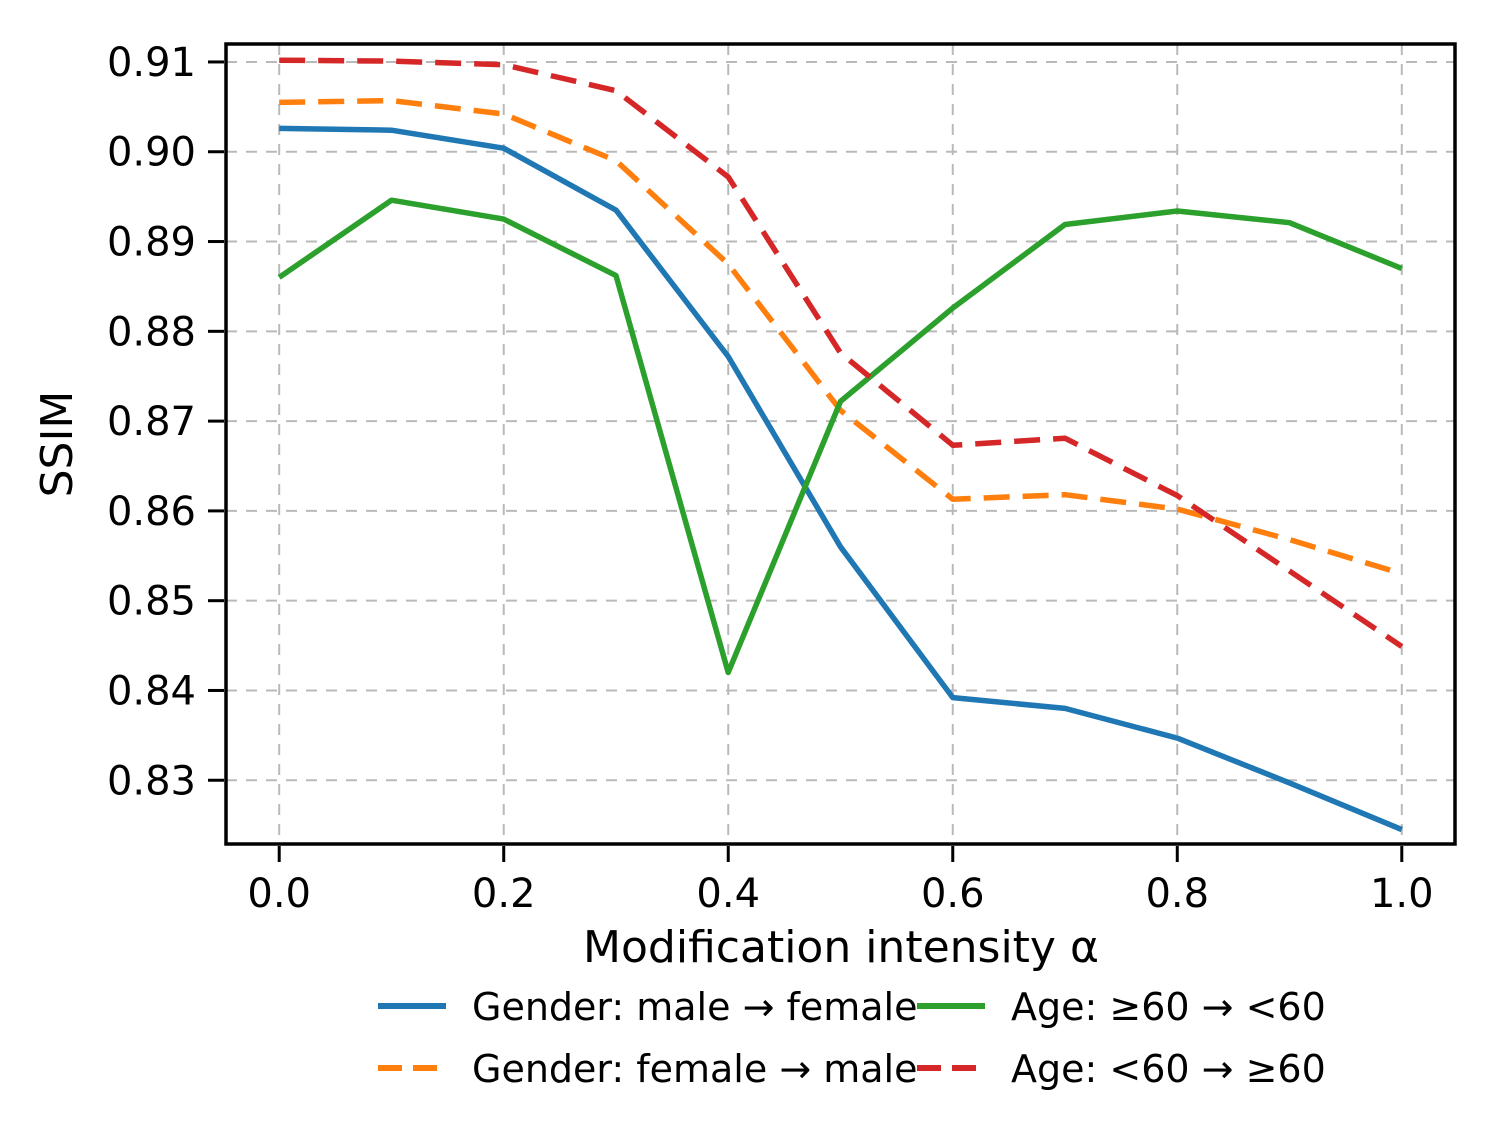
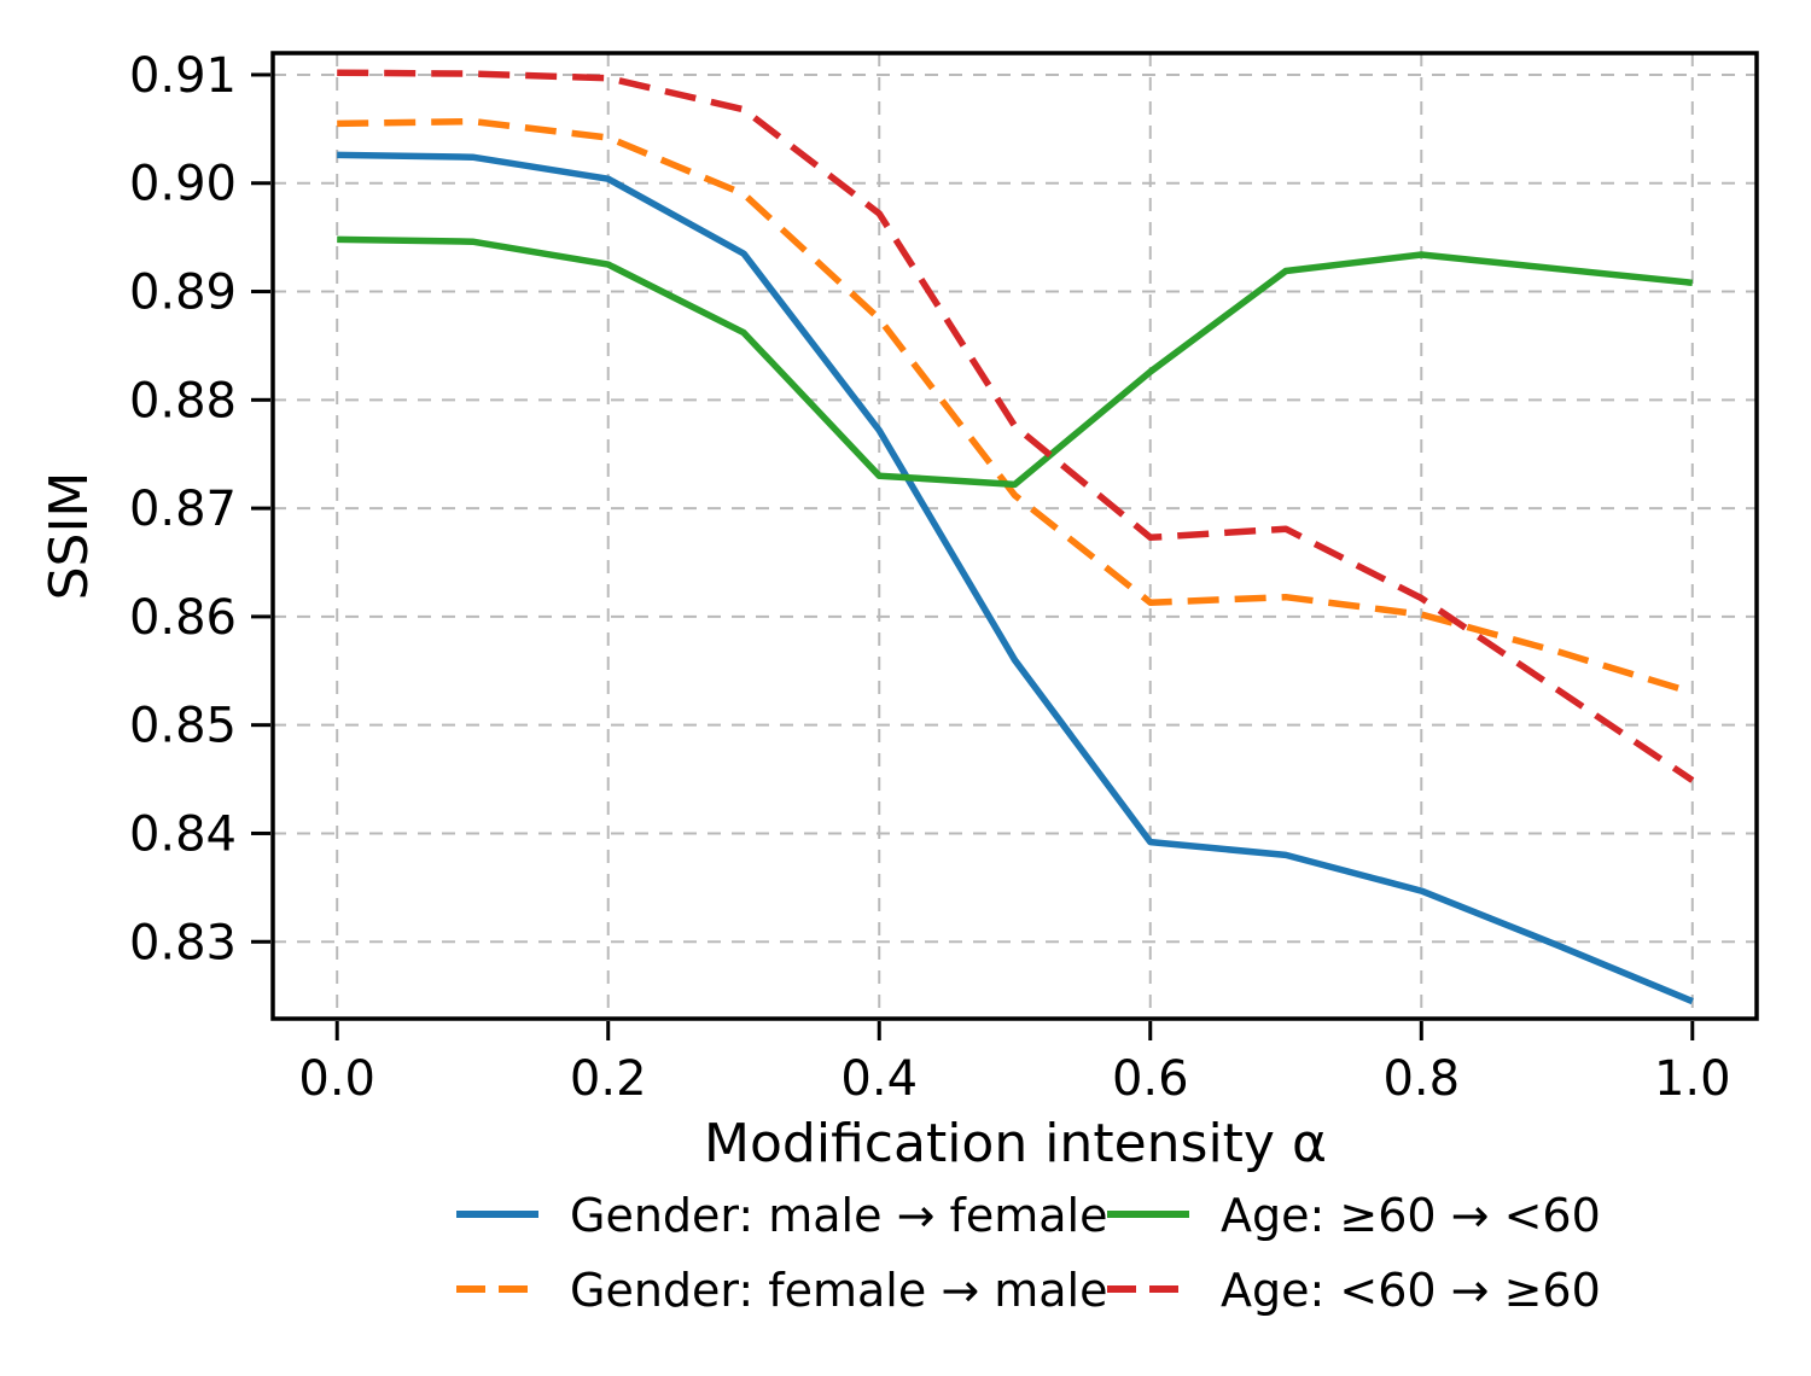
Age: ≥60 → <60/0.0: 0.886 -> 0.895
Age: ≥60 → <60/0.4: 0.842 -> 0.873
Age: ≥60 → <60/1.0: 0.887 -> 0.891
